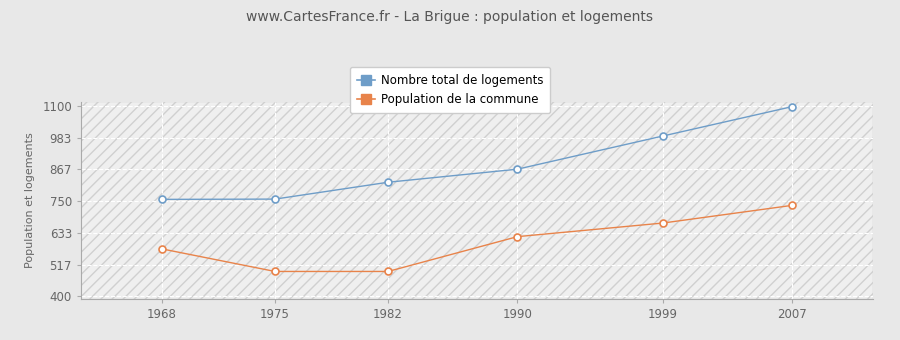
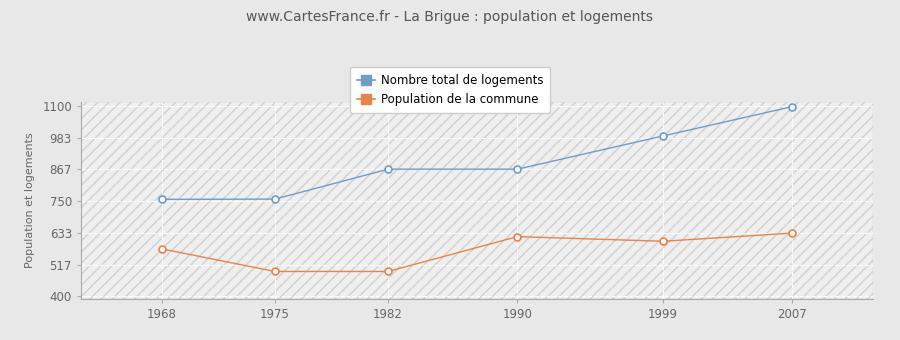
Nombre total de logements/1982: 820 -> 868
Population de la commune/1999: 670 -> 603
Population de la commune/2007: 735 -> 633
